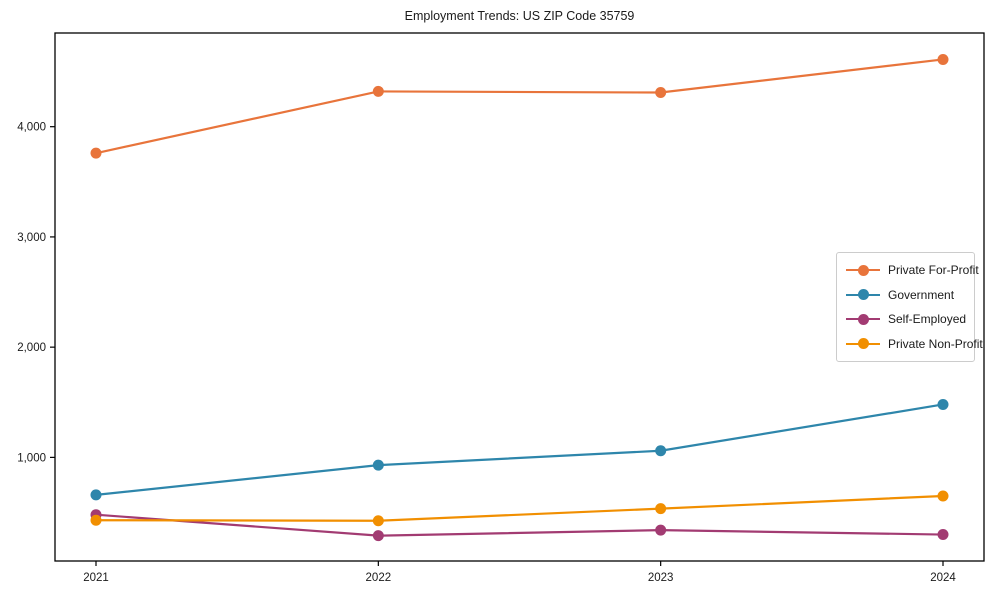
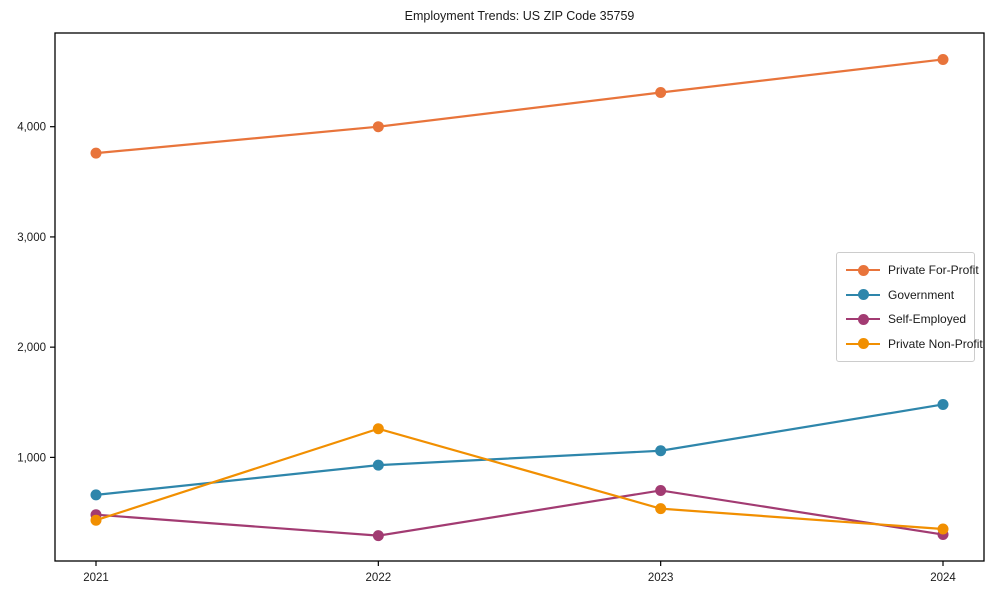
Private For-Profit/2022: 4320 -> 4000
Private Non-Profit/2022: 420 -> 1260
Self-Employed/2023: 340 -> 700
Private Non-Profit/2024: 650 -> 350
